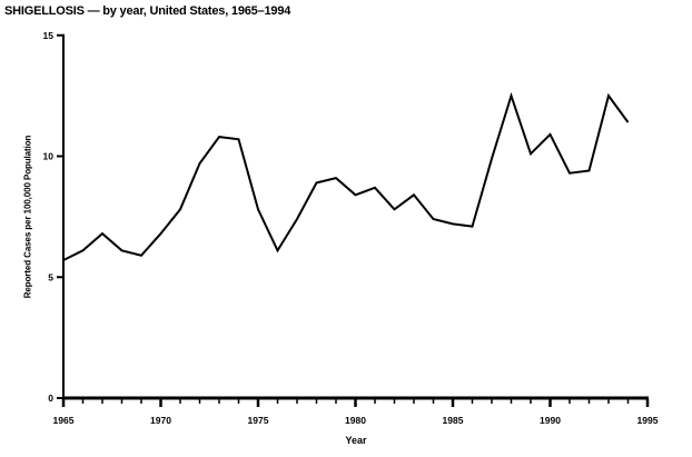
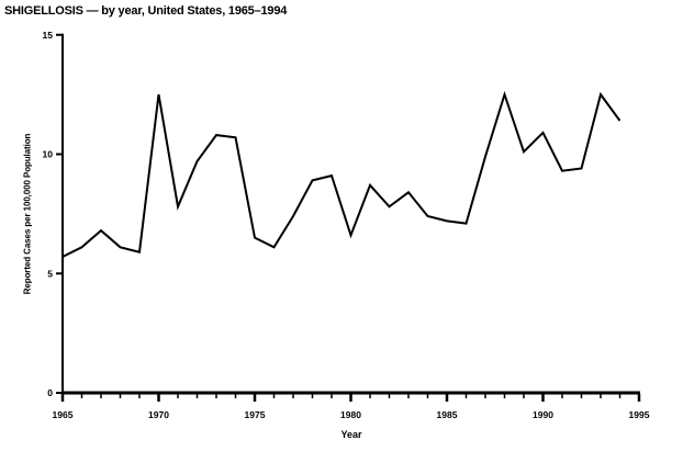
1970: 6.8 -> 12.5
1975: 7.8 -> 6.5
1980: 8.4 -> 6.6
